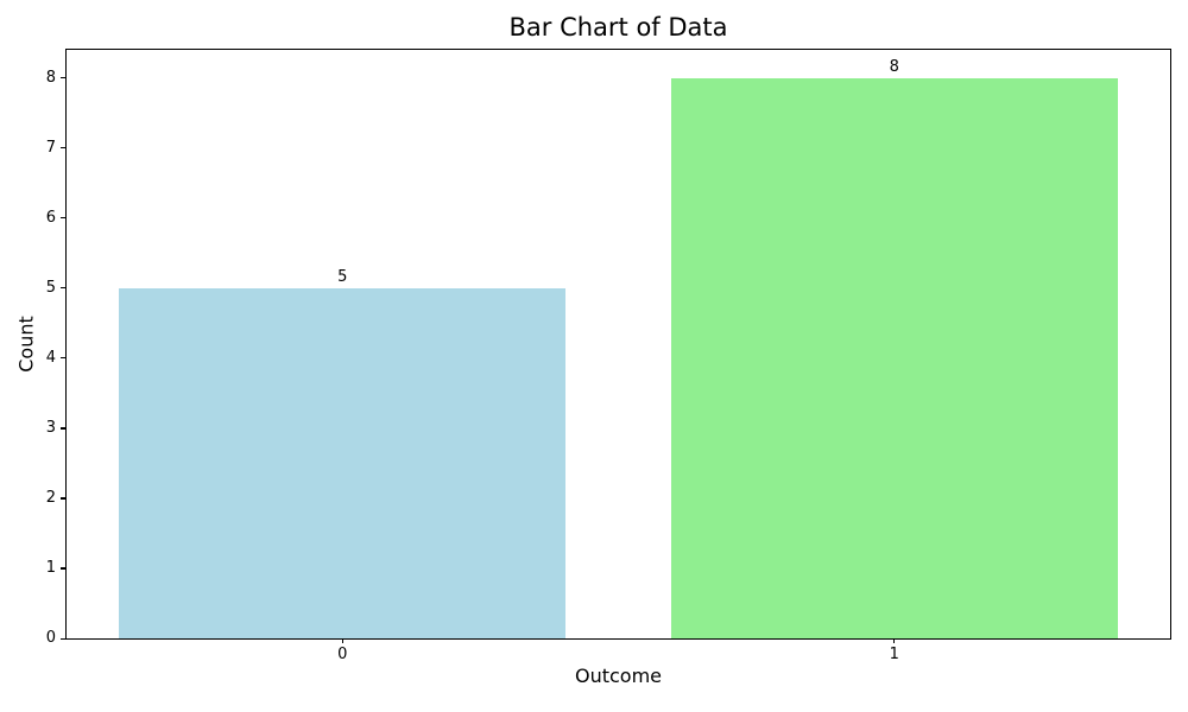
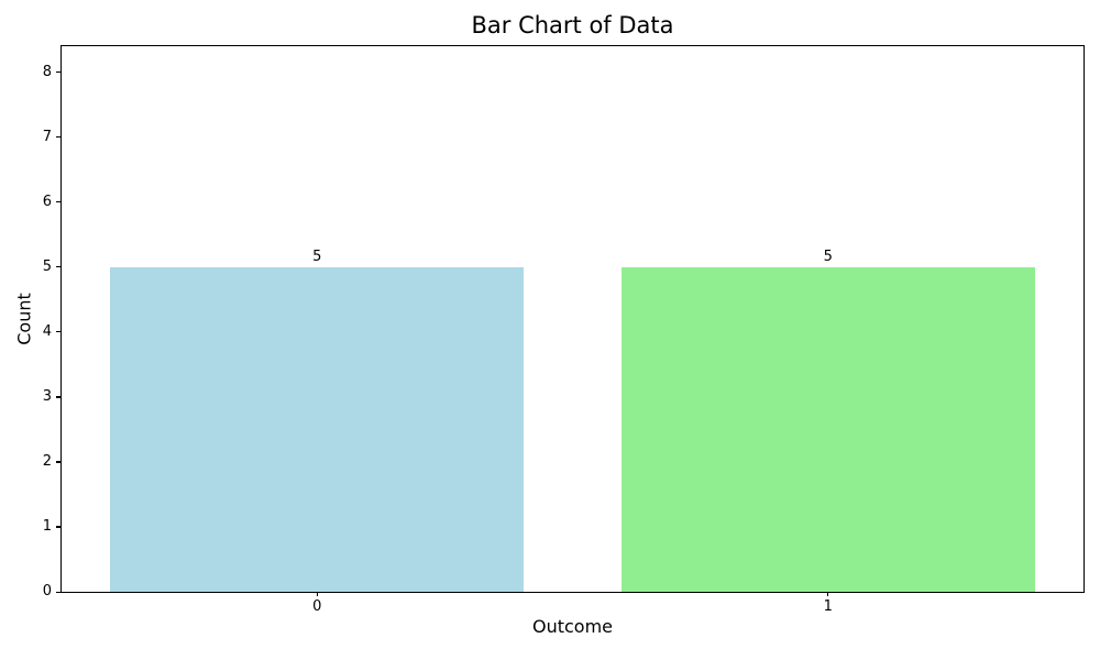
1: 8 -> 5
